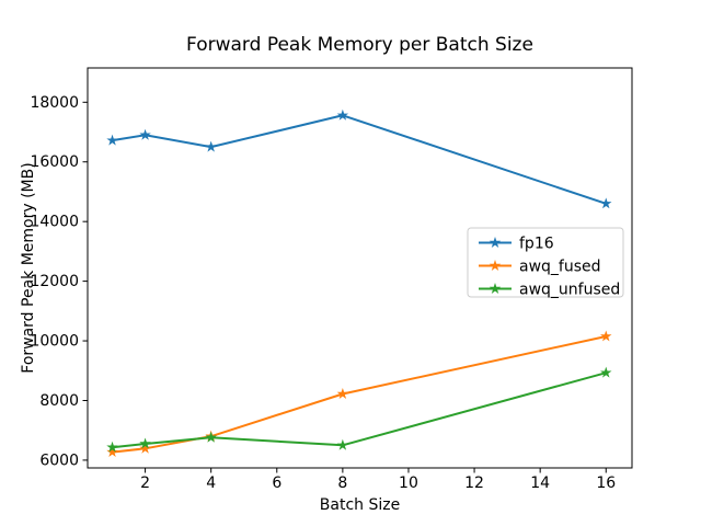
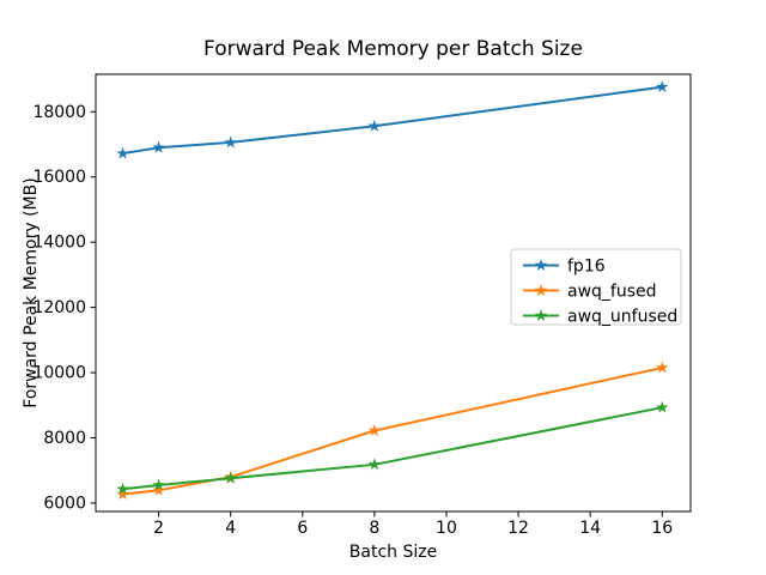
fp16/4: 16500 -> 17100
awq_unfused/8: 6500 -> 7200
fp16/16: 14600 -> 18800
